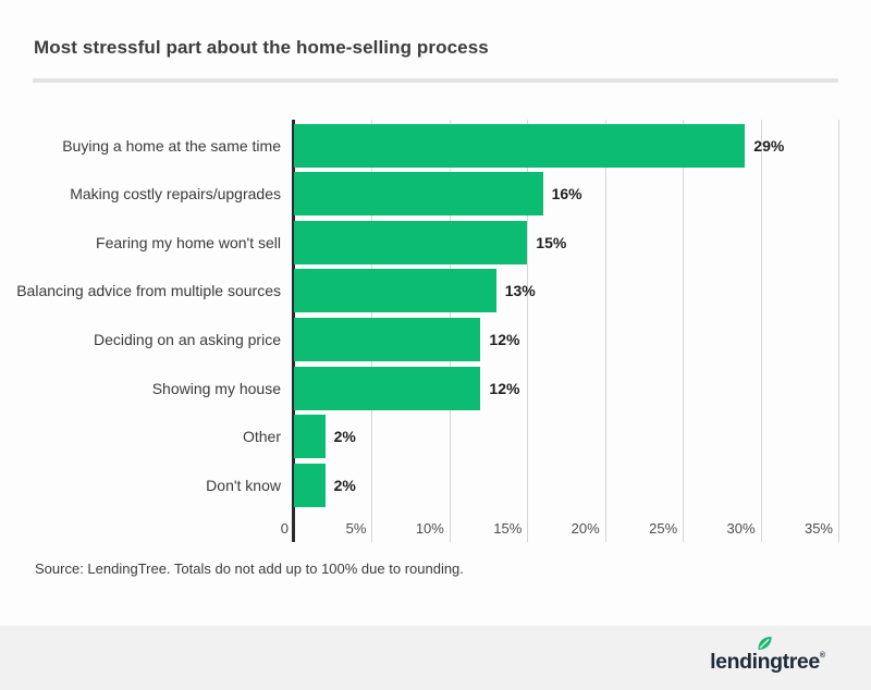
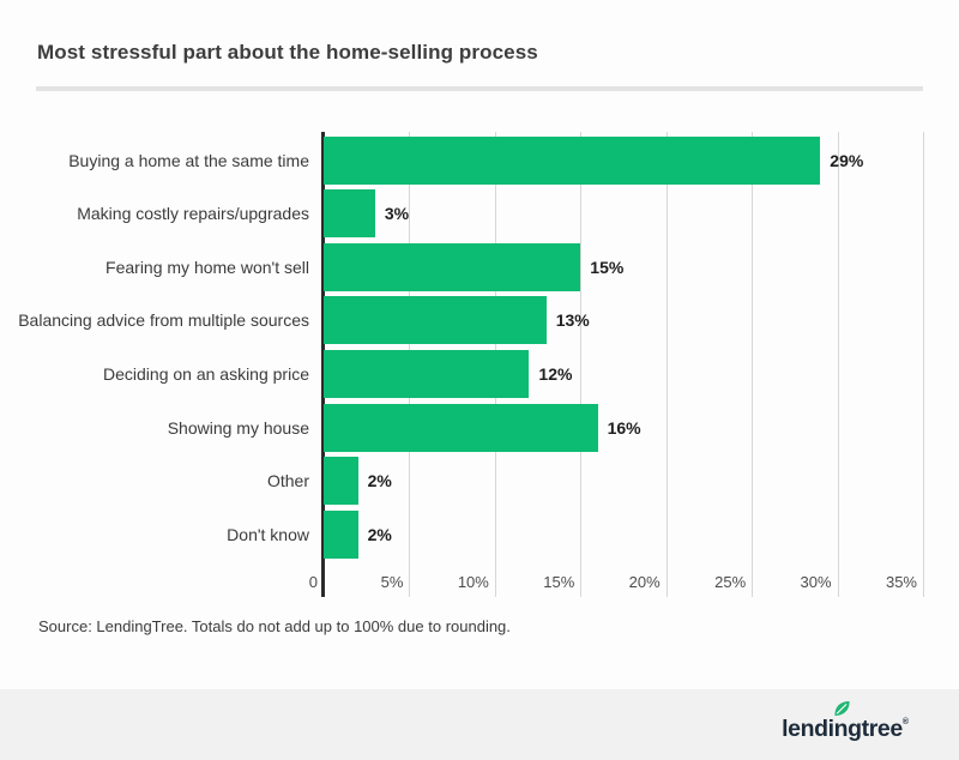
Making costly repairs/upgrades: 16% -> 3%
Showing my house: 12% -> 16%
